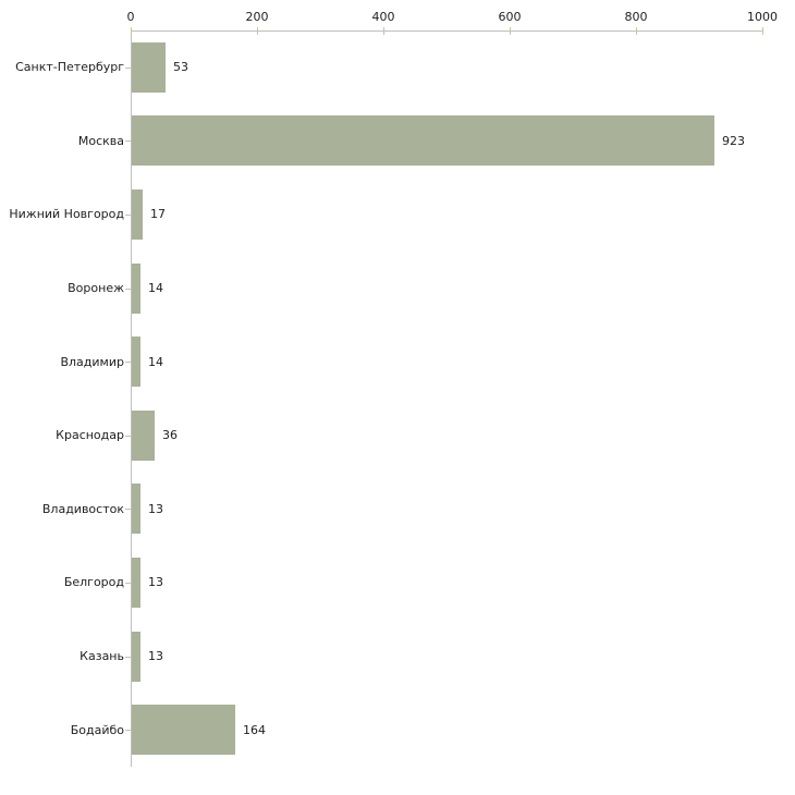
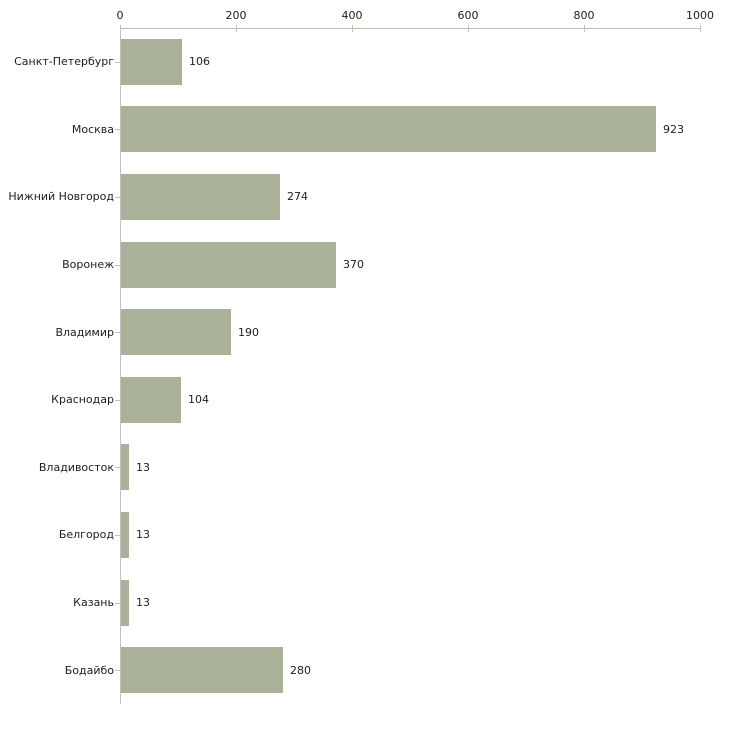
Санкт-Петербург: 53 -> 106
Нижний Новгород: 17 -> 274
Воронеж: 14 -> 370
Владимир: 14 -> 190
Краснодар: 36 -> 104
Бодайбо: 164 -> 280
